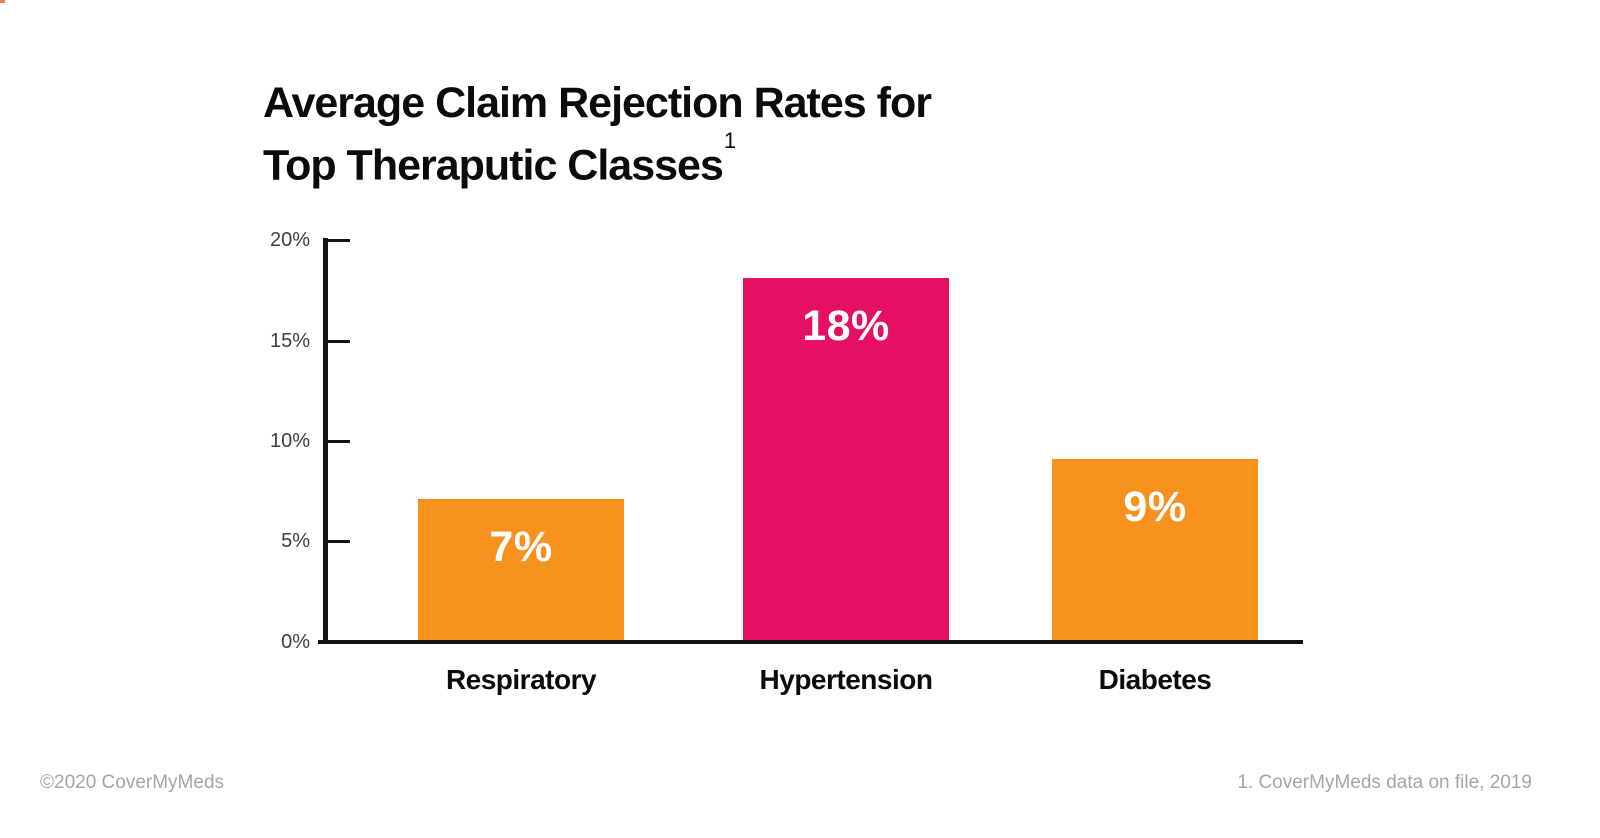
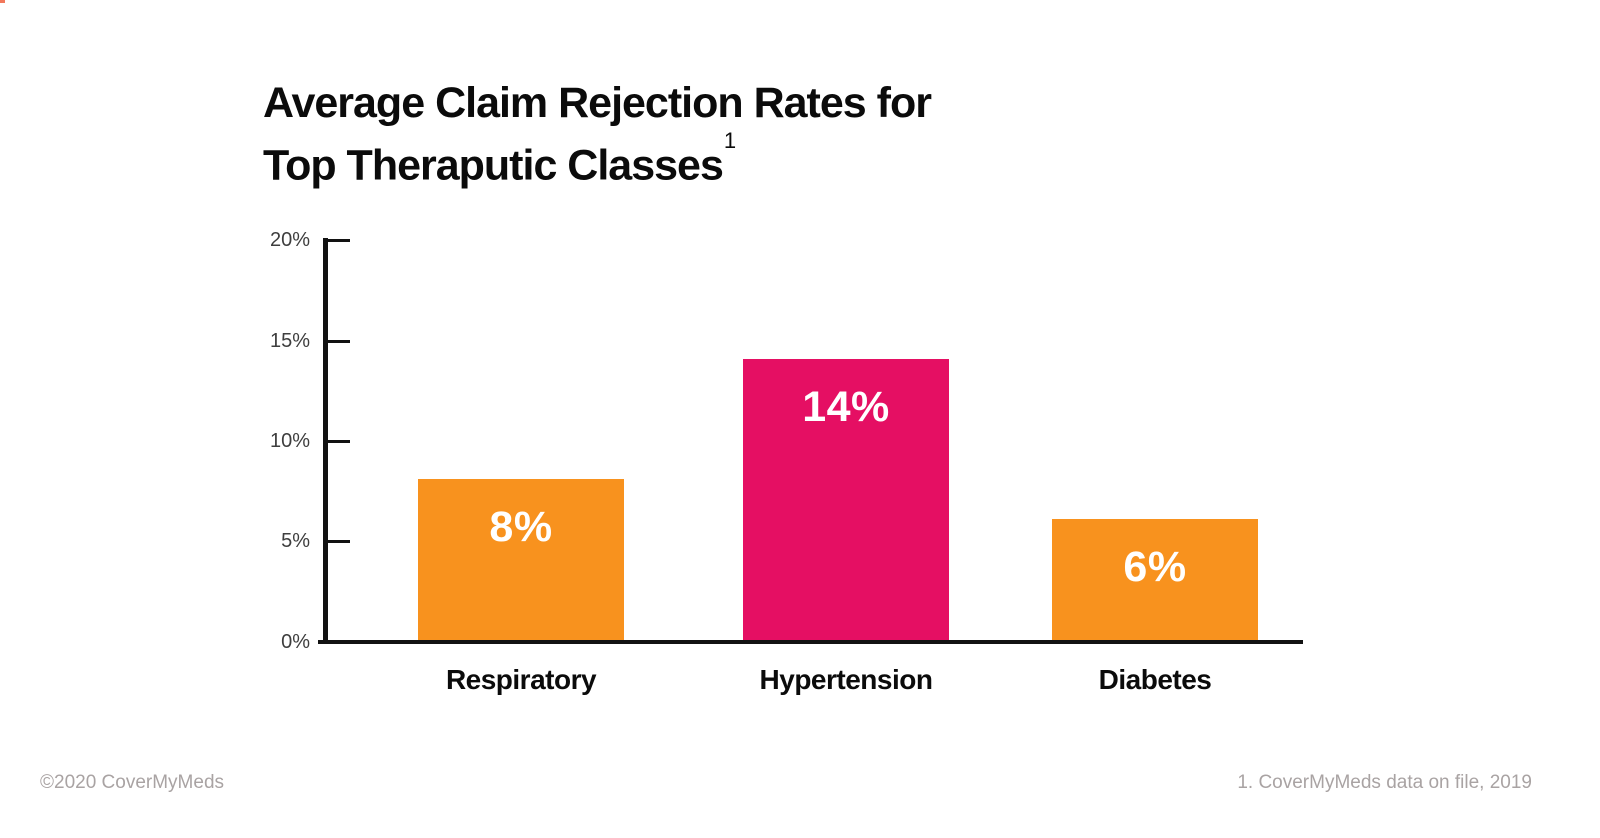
Respiratory: 7% -> 8%
Hypertension: 18% -> 14%
Diabetes: 9% -> 6%
